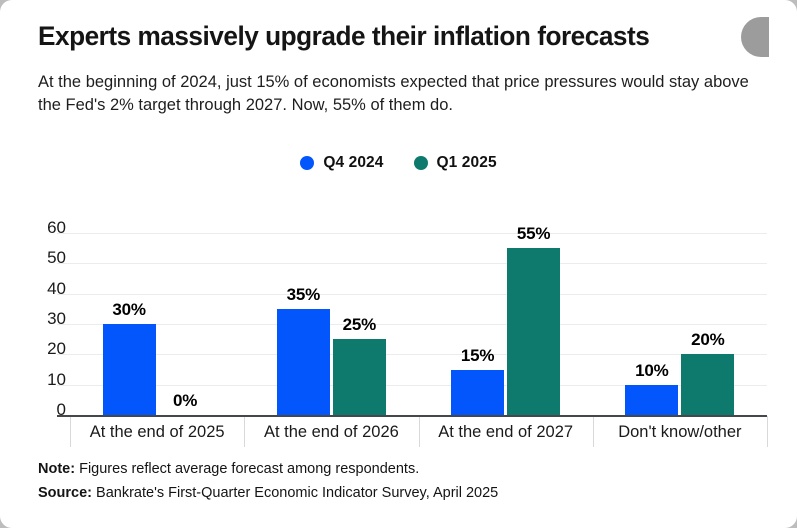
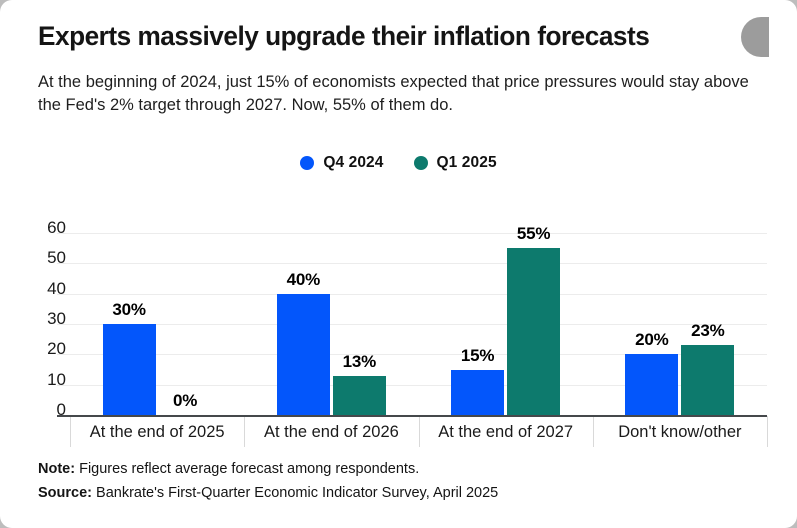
Q4 2024/At the end of 2026: 35% -> 40%
Q1 2025/At the end of 2026: 25% -> 13%
Q4 2024/Don't know/other: 10% -> 20%
Q1 2025/Don't know/other: 20% -> 23%
